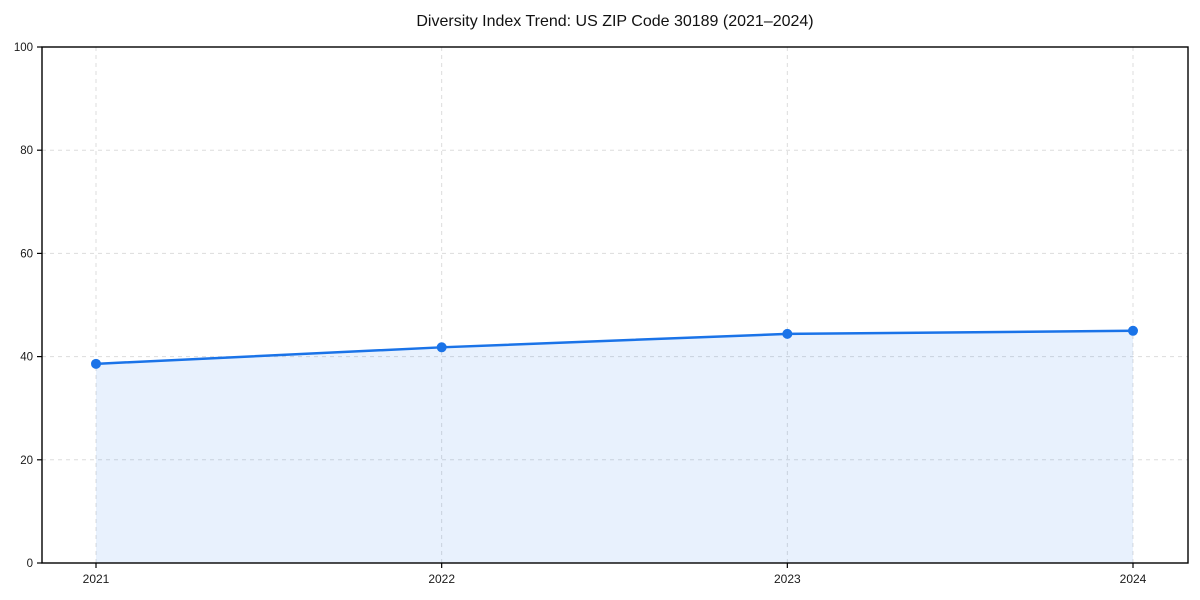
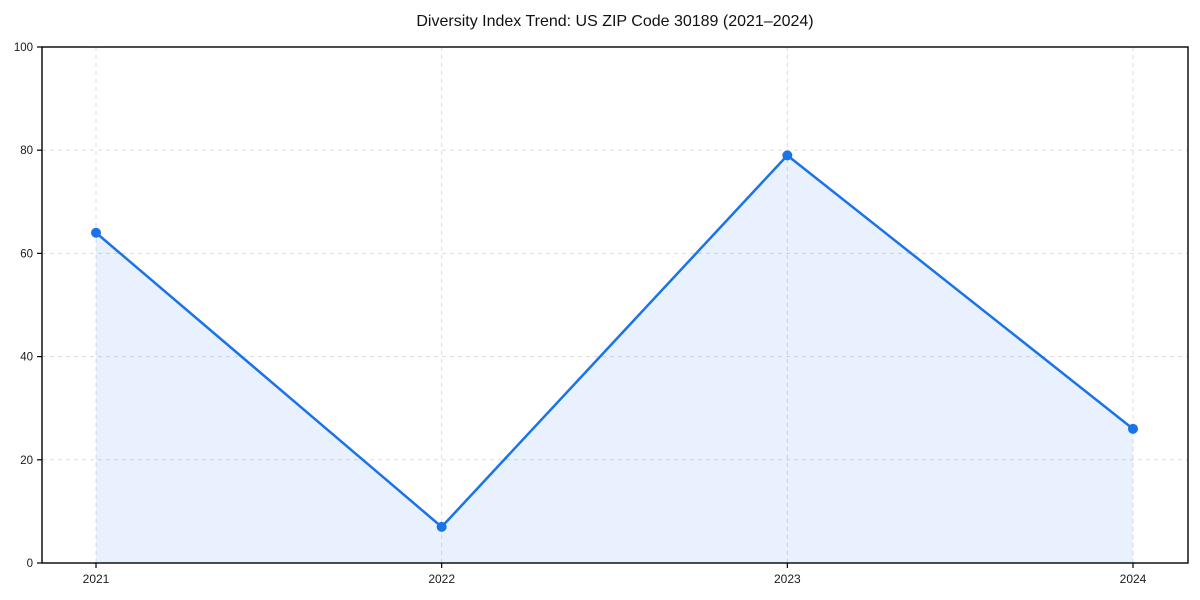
2021: 39 -> 64
2022: 42 -> 7
2023: 44 -> 79
2024: 45 -> 26
